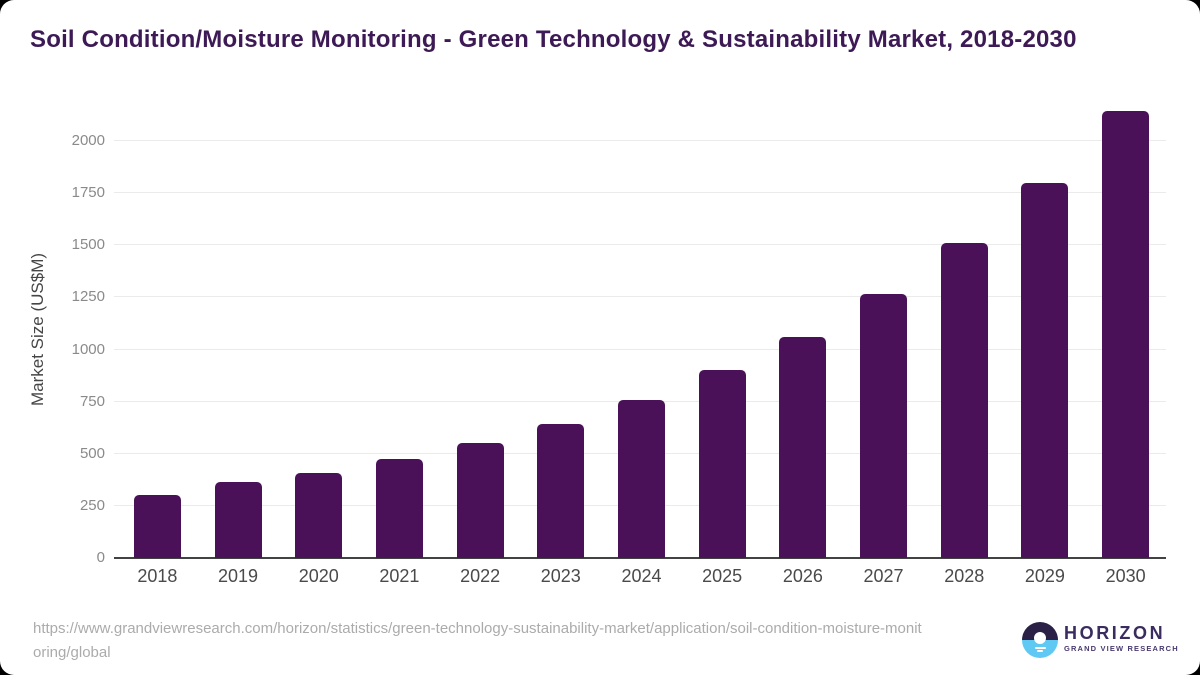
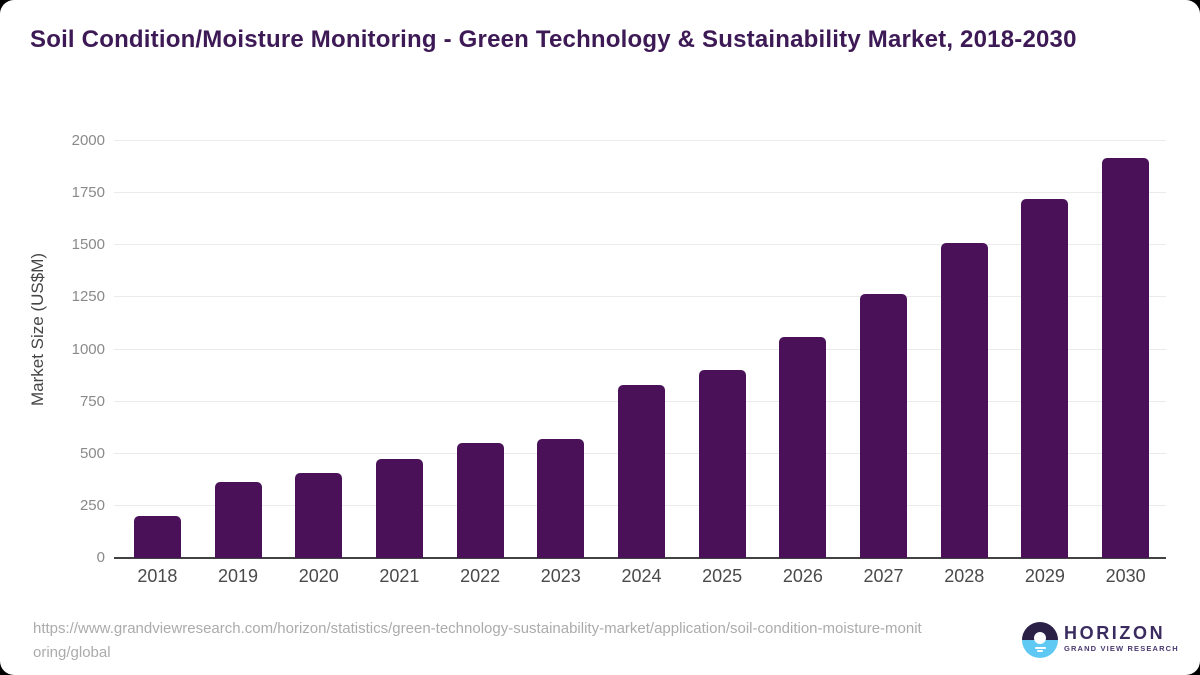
2018: 300 -> 200
2023: 640 -> 570
2024: 760 -> 830
2029: 1800 -> 1720
2030: 2140 -> 1920
